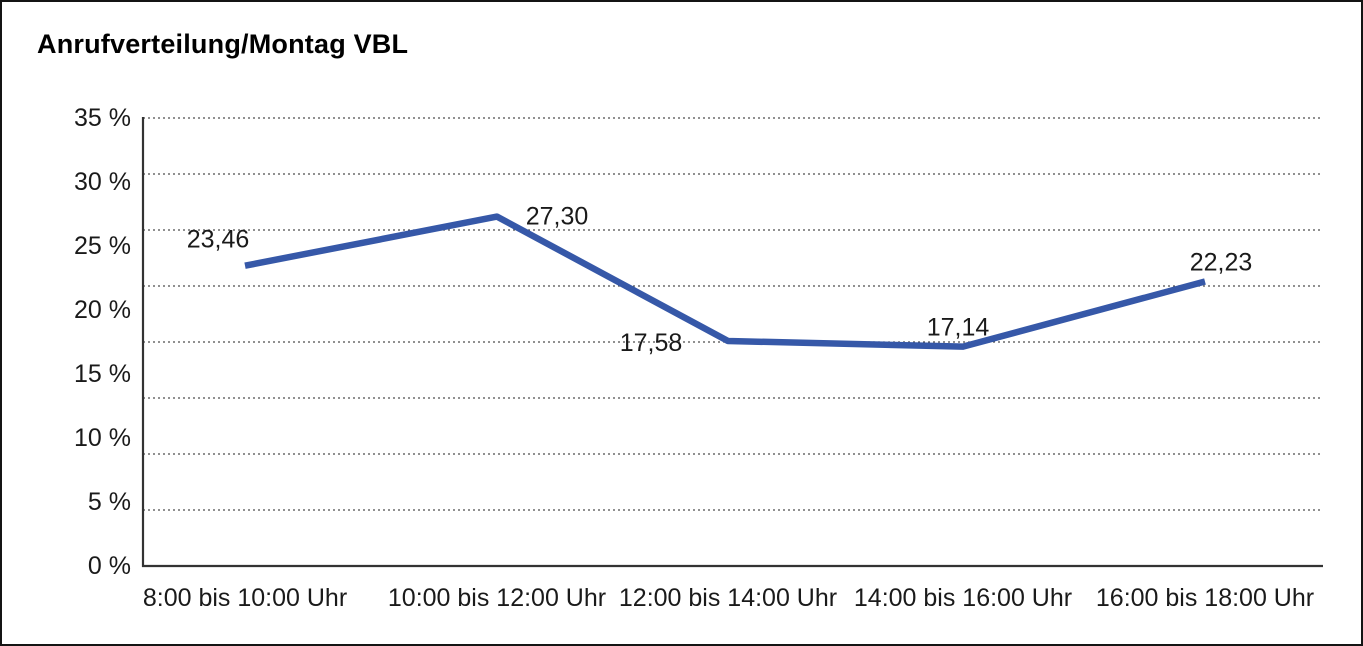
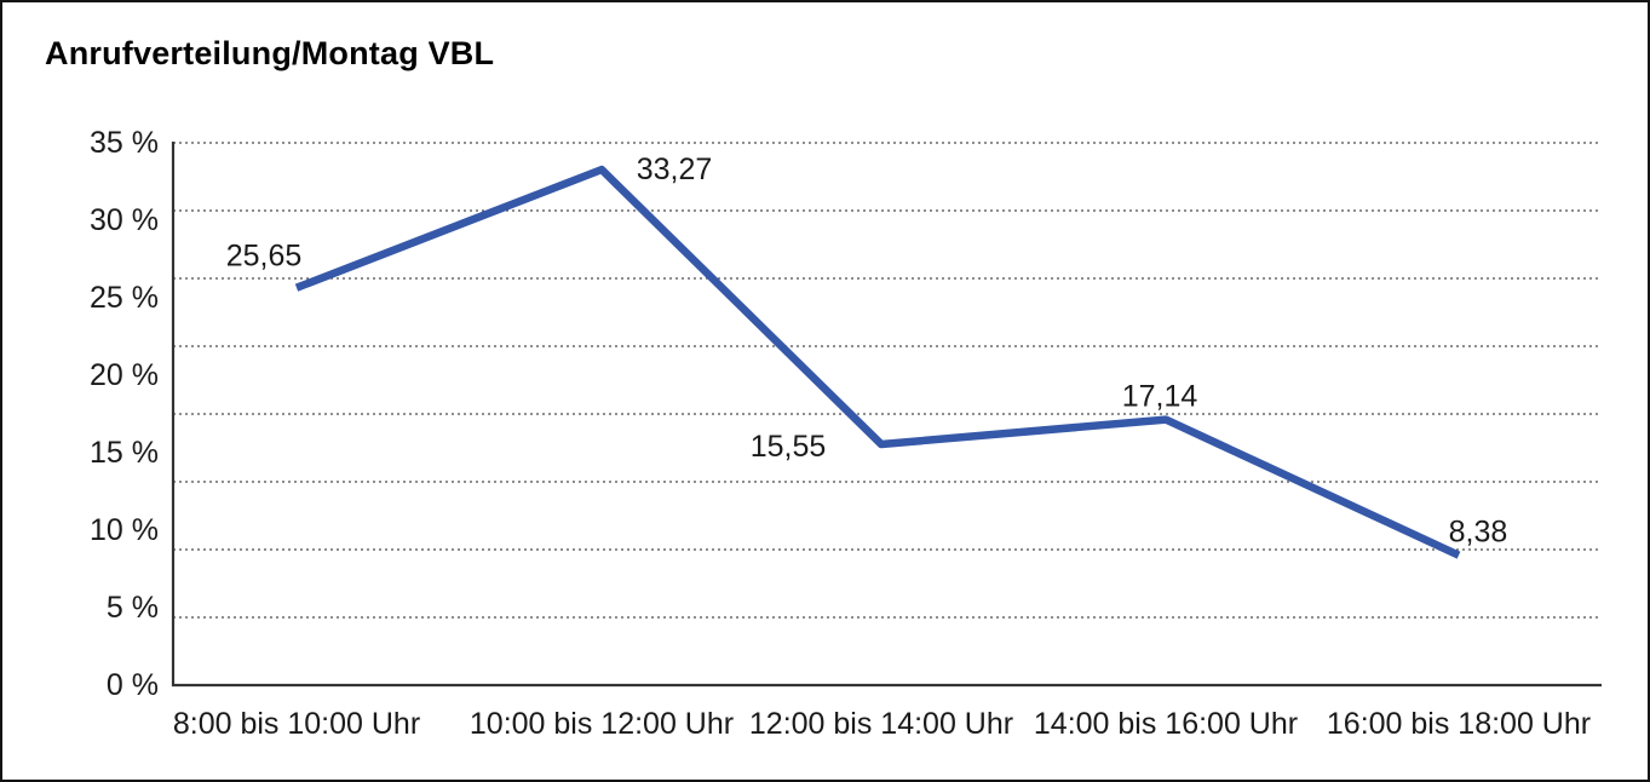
8:00 bis 10:00 Uhr: 23,46 -> 25,65
10:00 bis 12:00 Uhr: 27,30 -> 33,27
12:00 bis 14:00 Uhr: 17,58 -> 15,55
16:00 bis 18:00 Uhr: 22,23 -> 8,38
